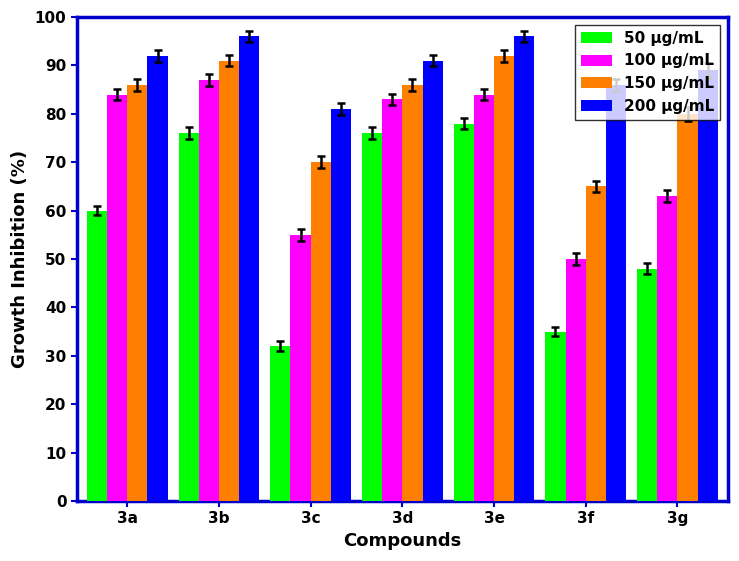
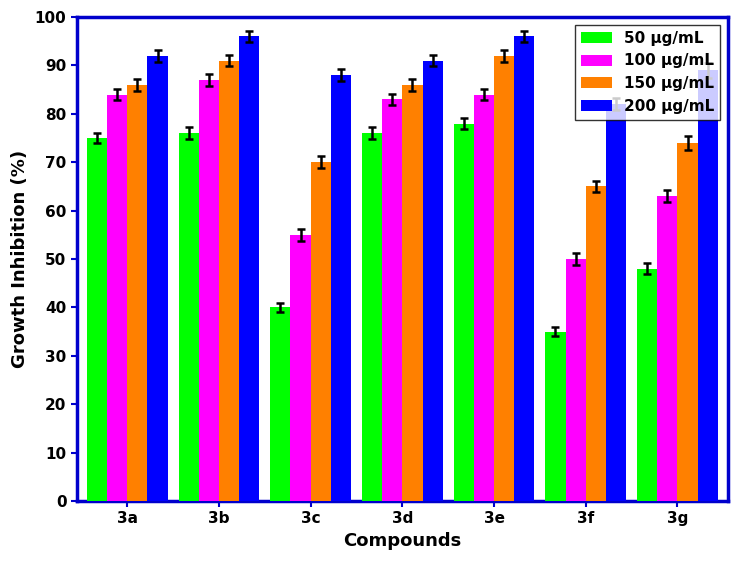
50 μg/mL/3a: 60 -> 75
50 μg/mL/3c: 32 -> 40
200 μg/mL/3c: 81 -> 88
200 μg/mL/3f: 86 -> 82
150 μg/mL/3g: 80 -> 74
